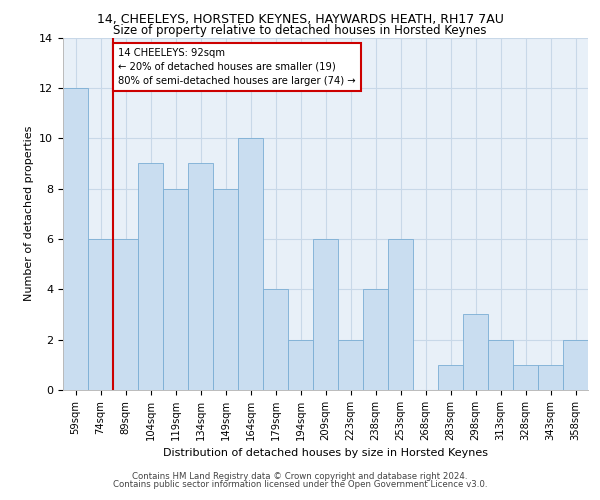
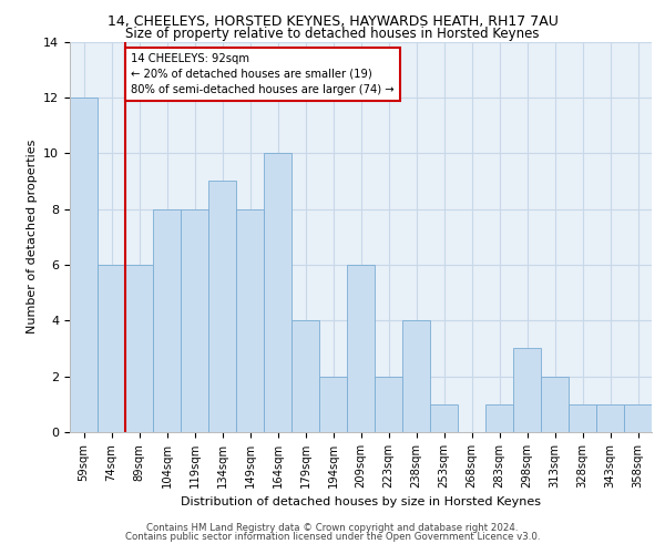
104sqm: 9 -> 8
253sqm: 6 -> 1
358sqm: 2 -> 1
